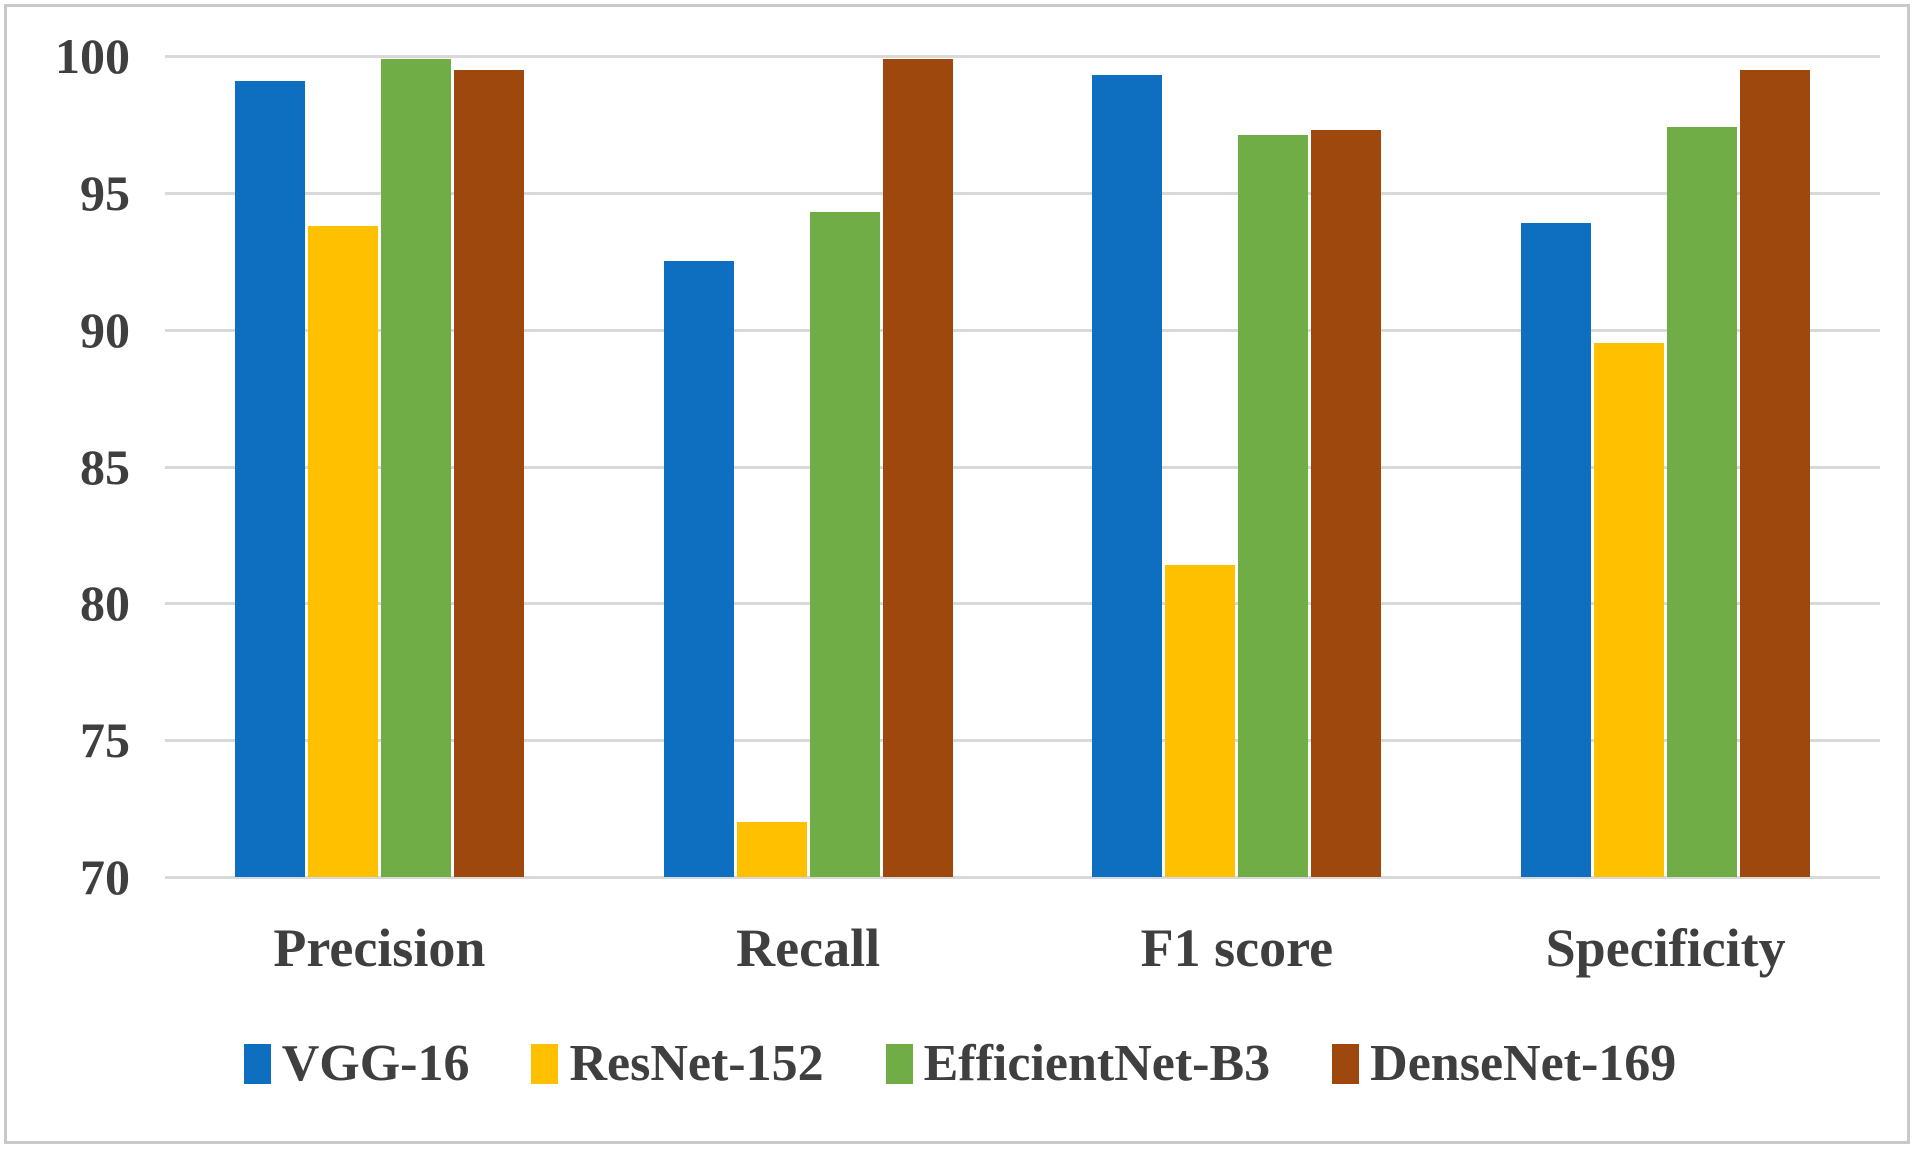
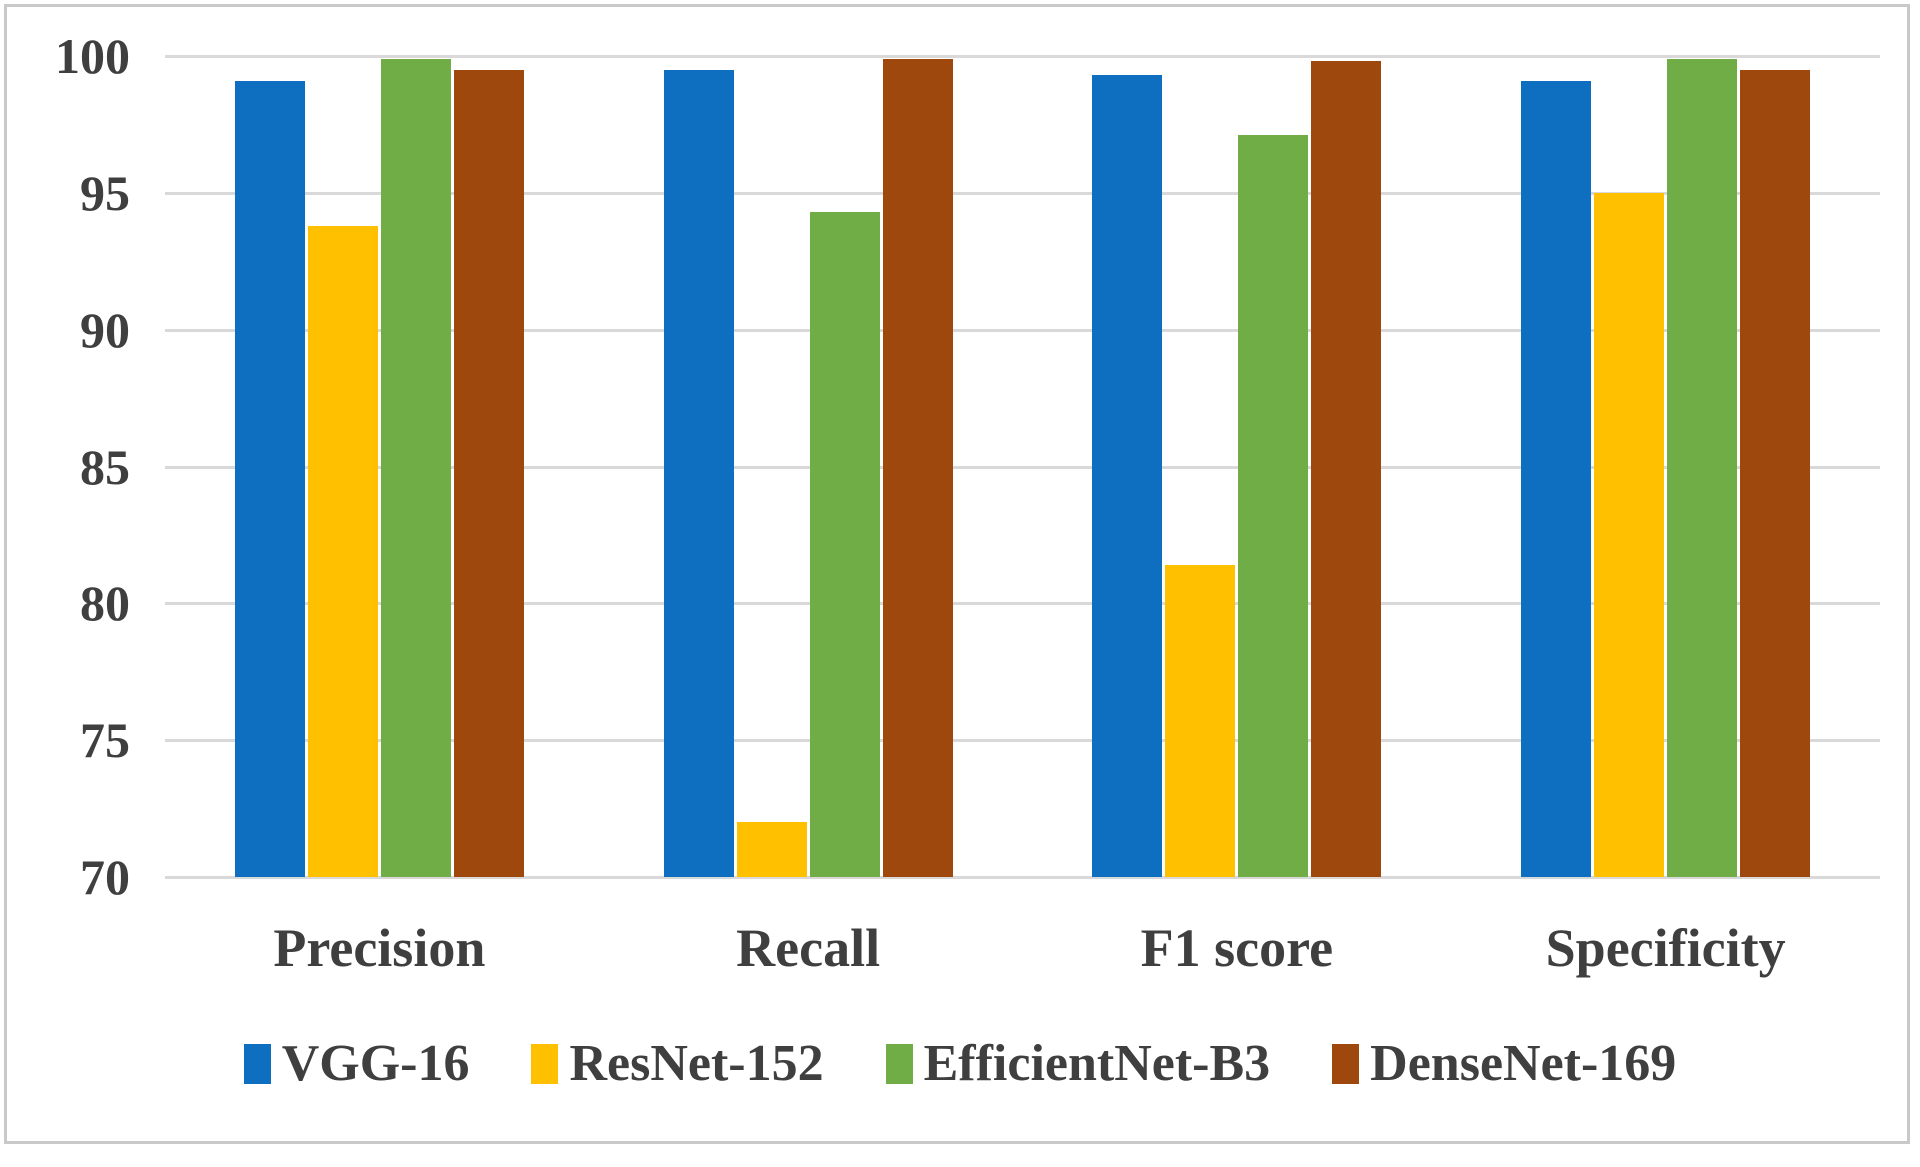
VGG-16/Recall: 92.5 -> 99.5
DenseNet-169/F1 score: 97.3 -> 99.8
VGG-16/Specificity: 93.9 -> 99.1
ResNet-152/Specificity: 89.5 -> 95.0
EfficientNet-B3/Specificity: 97.4 -> 99.9
